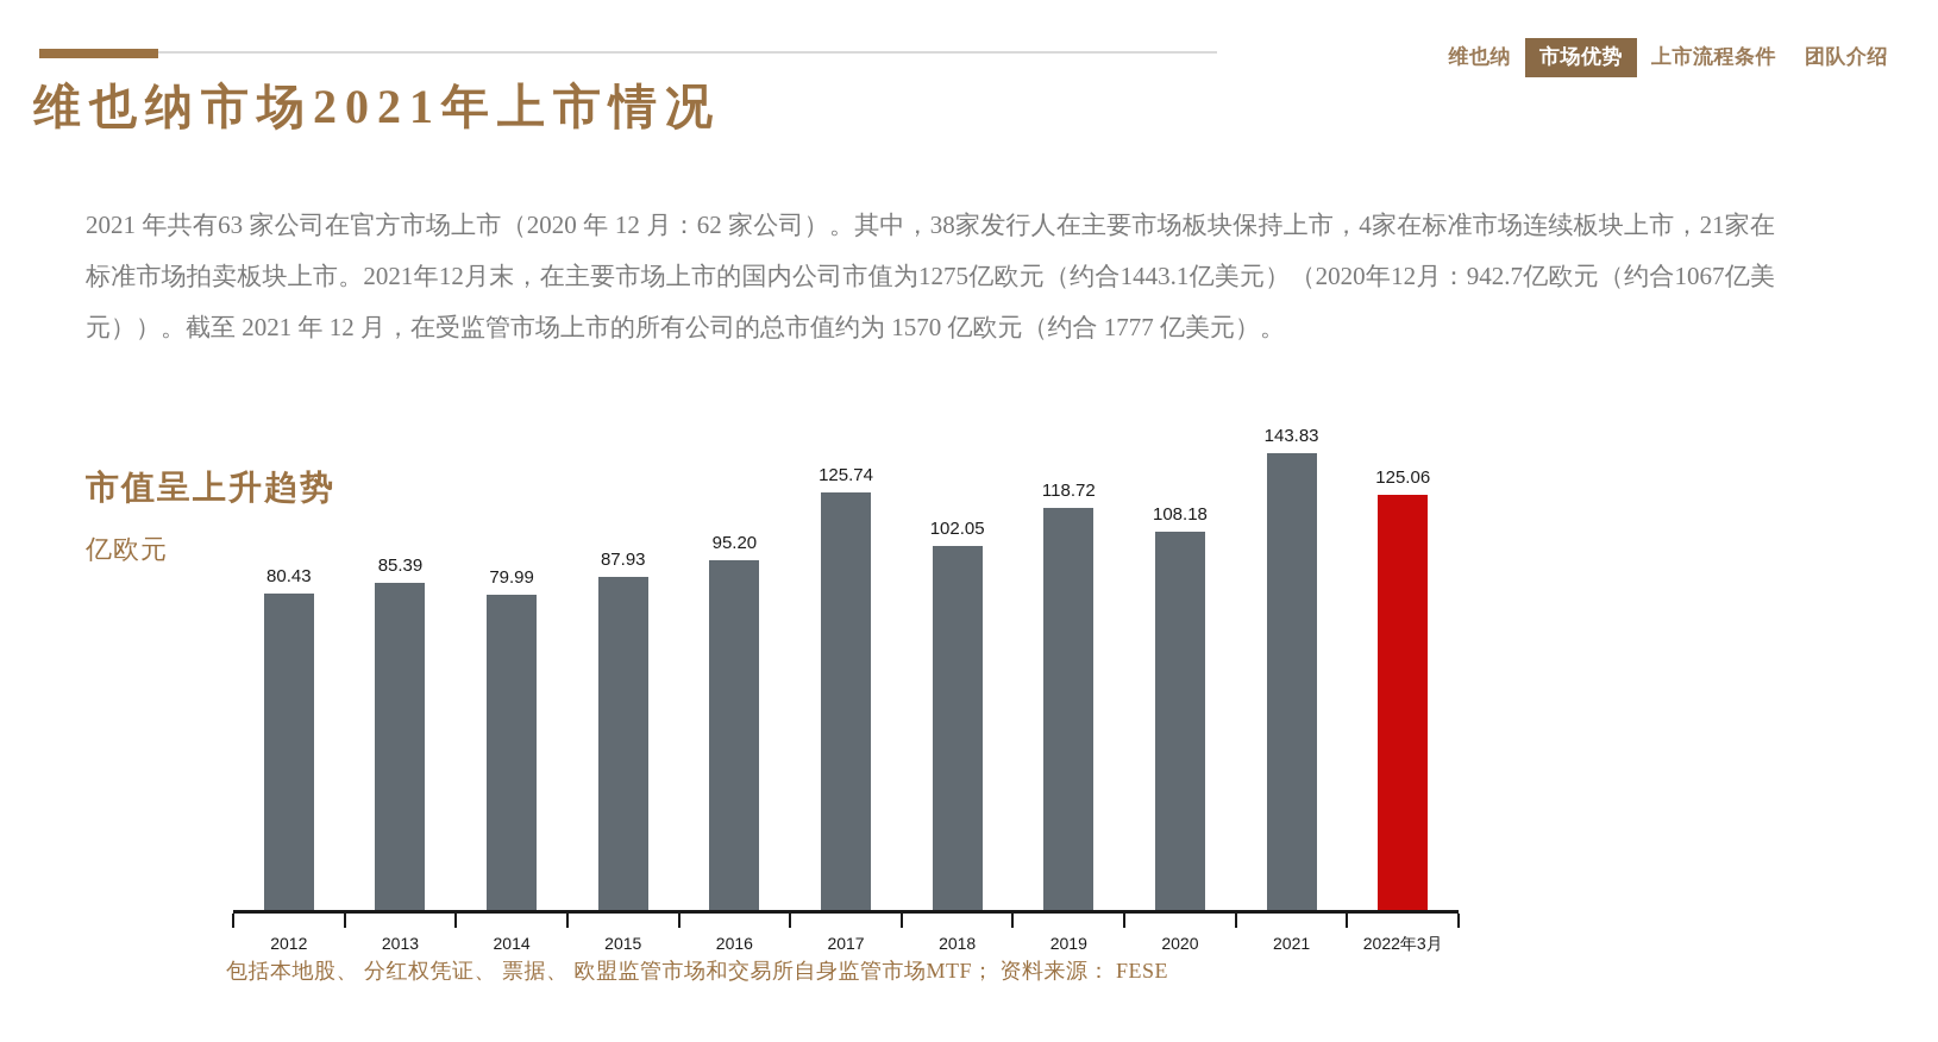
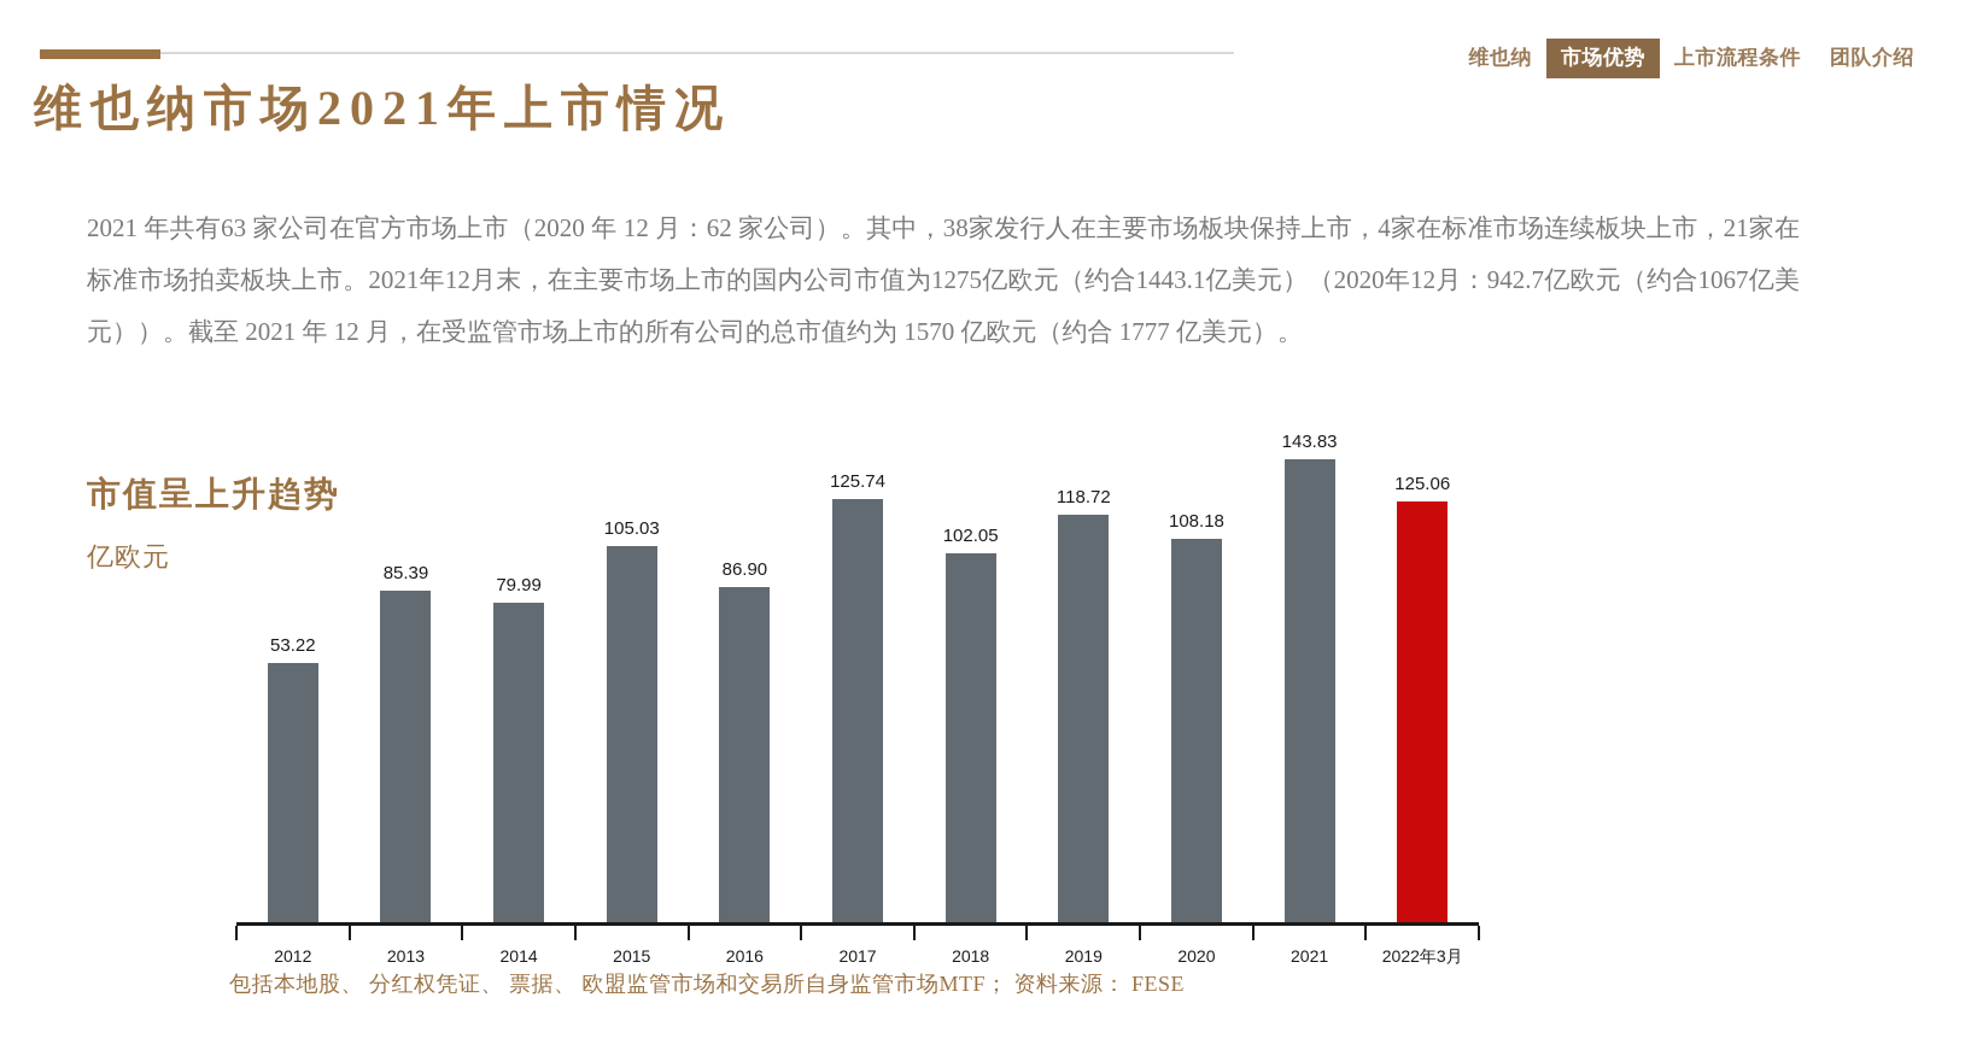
2012: 80.43 -> 53.22
2015: 87.93 -> 105.03
2016: 95.20 -> 86.90
